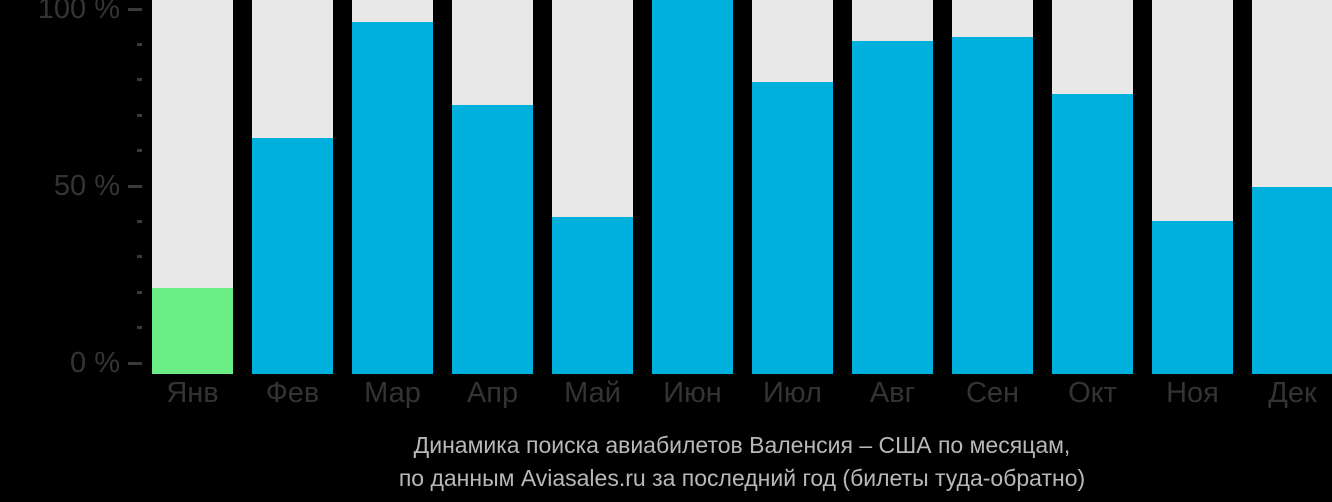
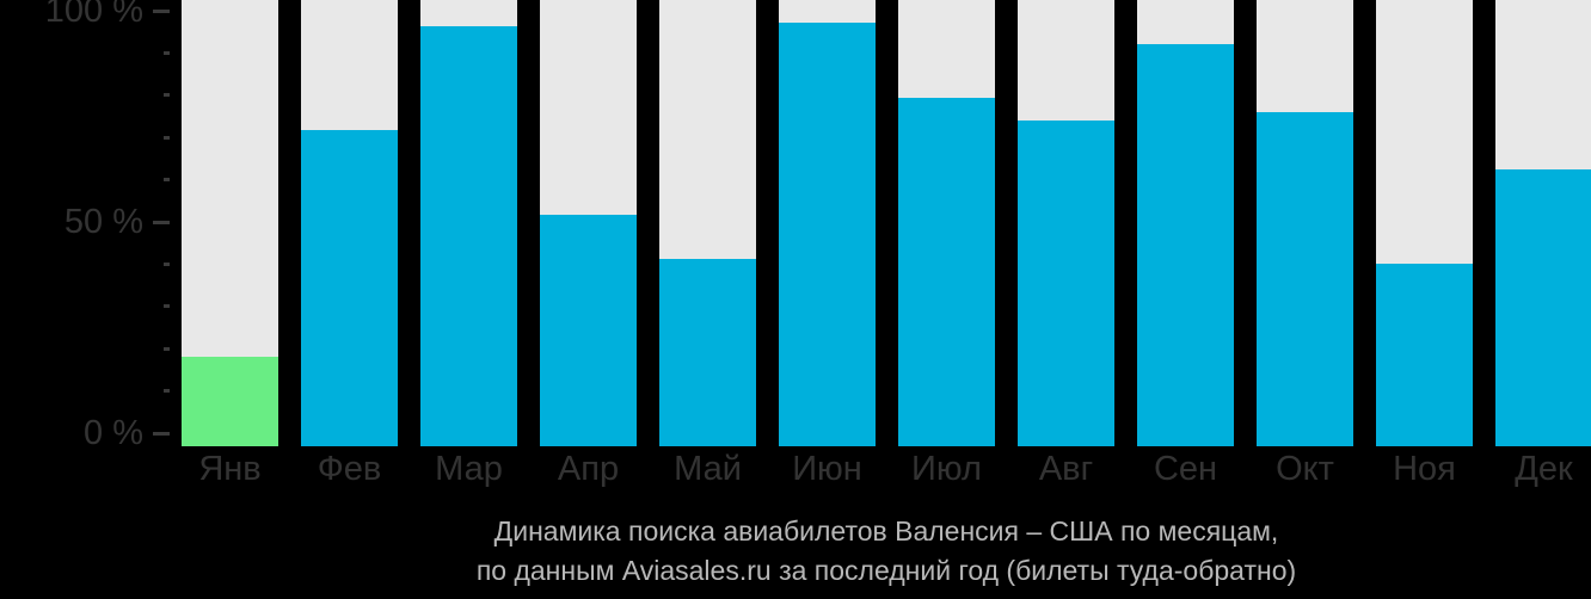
Янв: 23% -> 20%
Фев: 63% -> 71%
Апр: 72% -> 52%
Июн: 100% -> 95%
Авг: 89% -> 73%
Дек: 50% -> 62%
